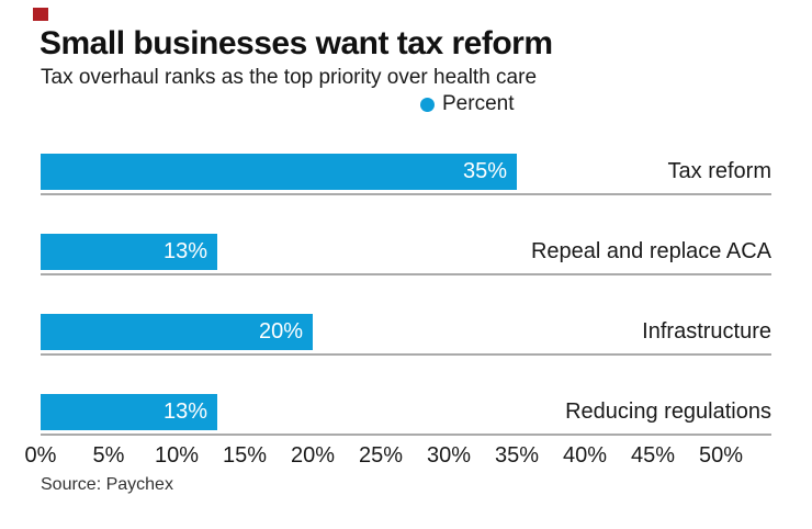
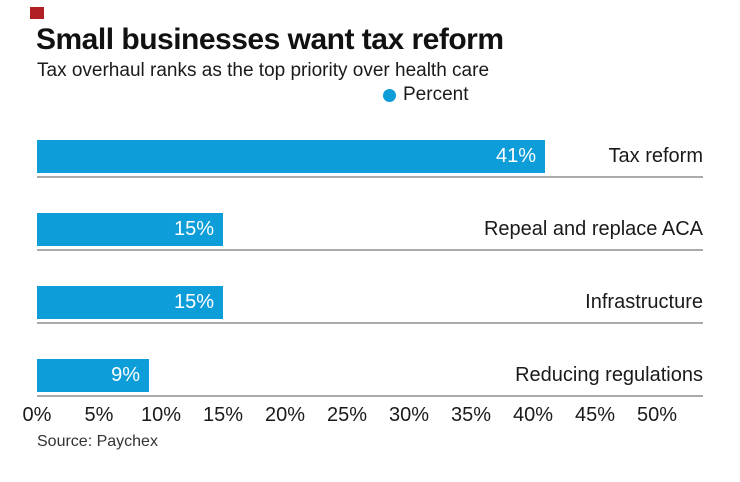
Tax reform: 35% -> 41%
Repeal and replace ACA: 13% -> 15%
Infrastructure: 20% -> 15%
Reducing regulations: 13% -> 9%
